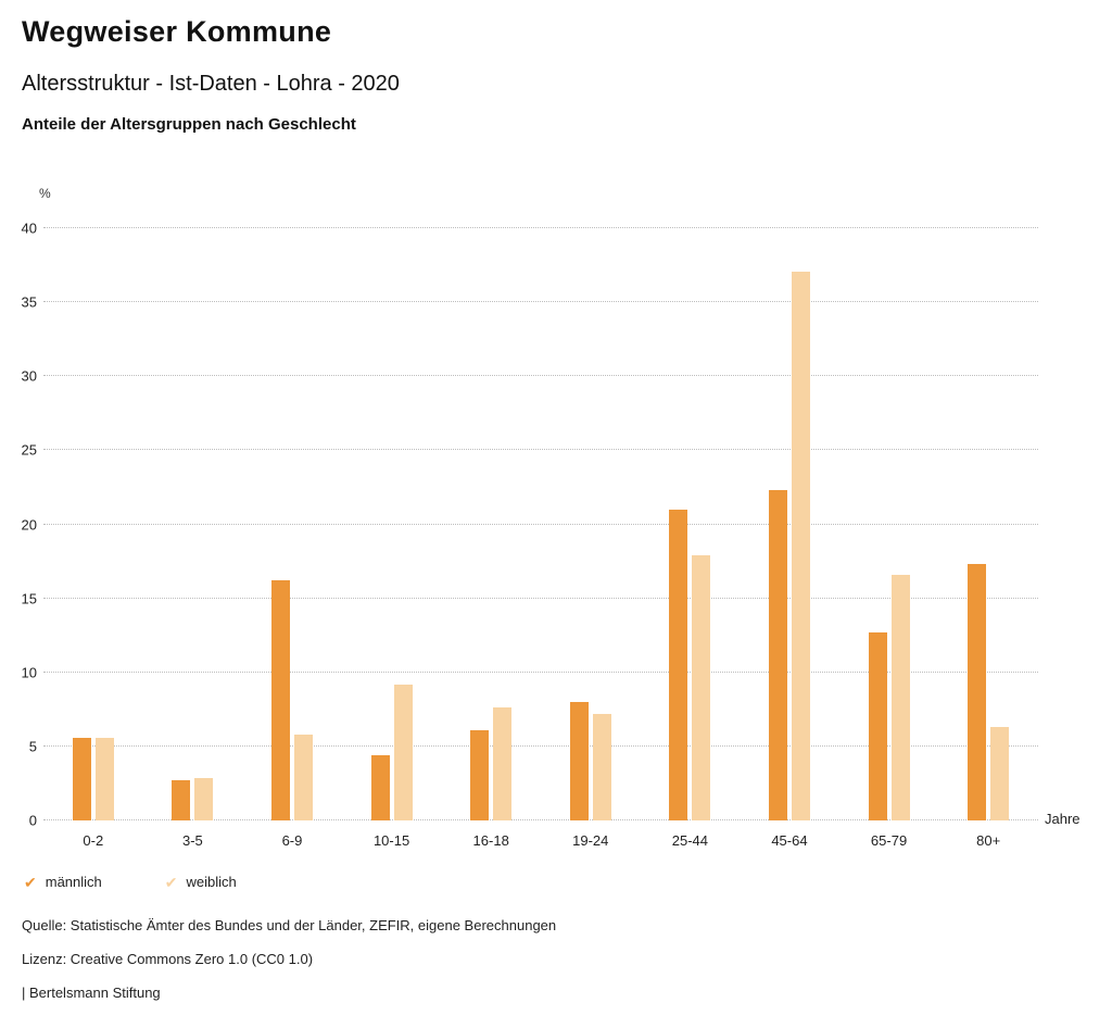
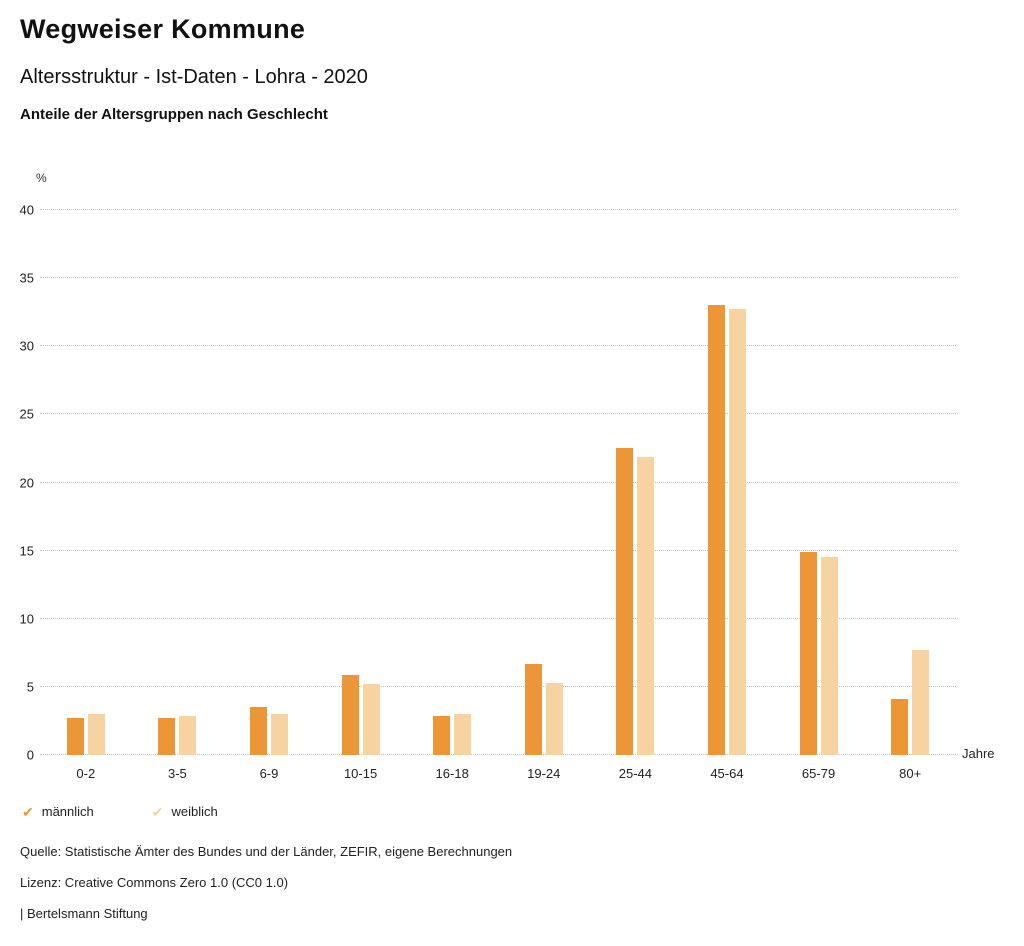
männlich/0-2: 5.6 -> 2.7
weiblich/0-2: 5.6 -> 3.0
männlich/6-9: 16.2 -> 3.5
weiblich/6-9: 5.8 -> 3.0
männlich/10-15: 4.4 -> 5.9
weiblich/10-15: 9.2 -> 5.2
männlich/16-18: 6.1 -> 2.9
weiblich/16-18: 7.6 -> 3.0
männlich/19-24: 8.0 -> 6.7
weiblich/19-24: 7.2 -> 5.3
männlich/25-44: 21.0 -> 22.5
weiblich/25-44: 17.9 -> 21.9
männlich/45-64: 22.3 -> 33.0
weiblich/45-64: 37.1 -> 32.7
männlich/65-79: 12.7 -> 14.9
weiblich/65-79: 16.6 -> 14.5
männlich/80+: 17.3 -> 4.1
weiblich/80+: 6.3 -> 7.7
